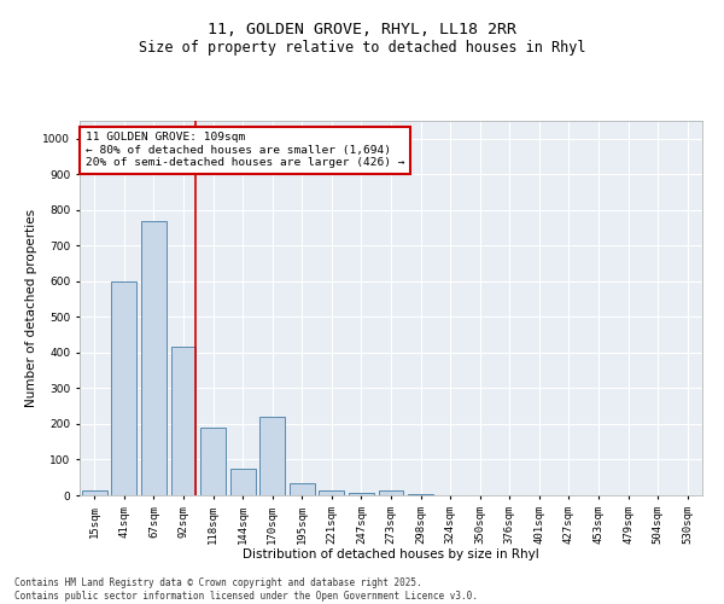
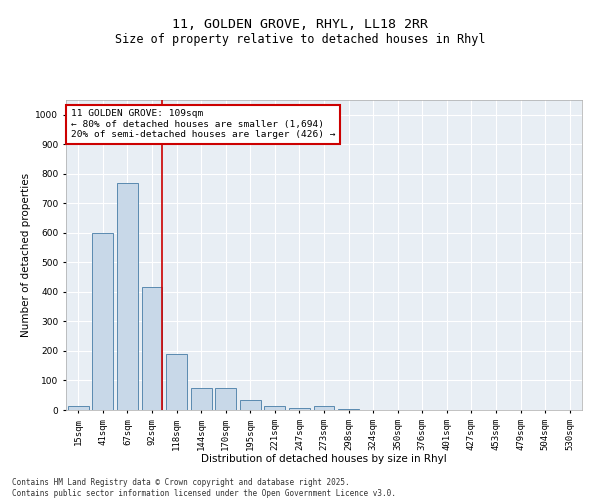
170sqm: 220 -> 75
